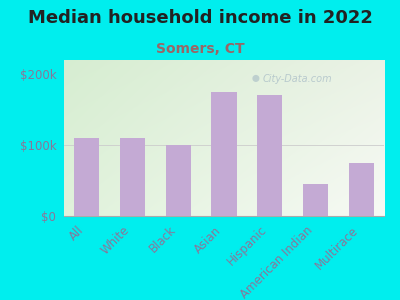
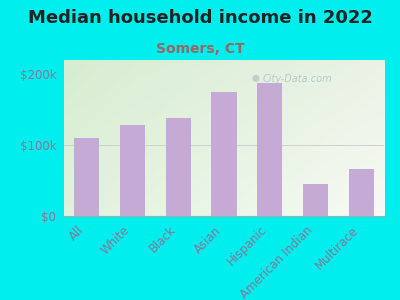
White: $110k -> $128k
Black: $100k -> $138k
Hispanic: $170k -> $188k
Multirace: $75k -> $66k
